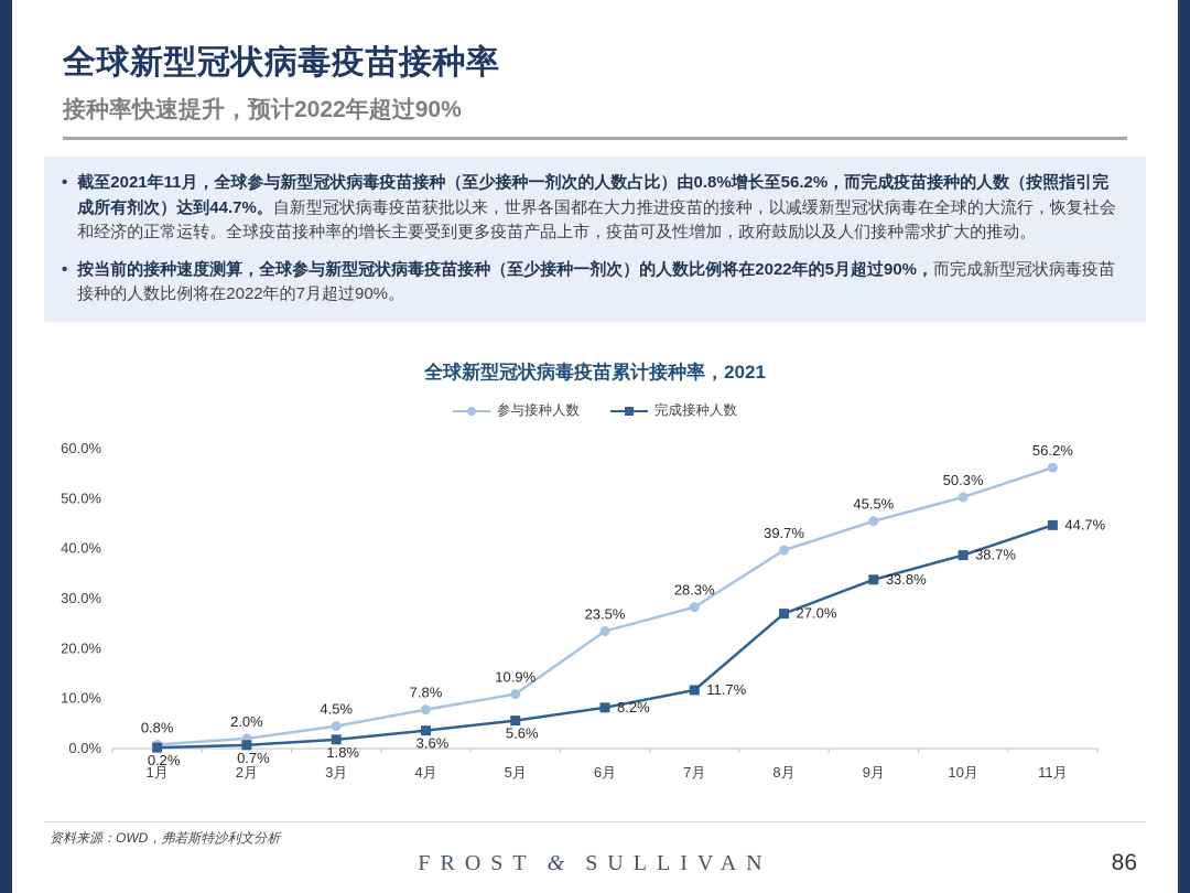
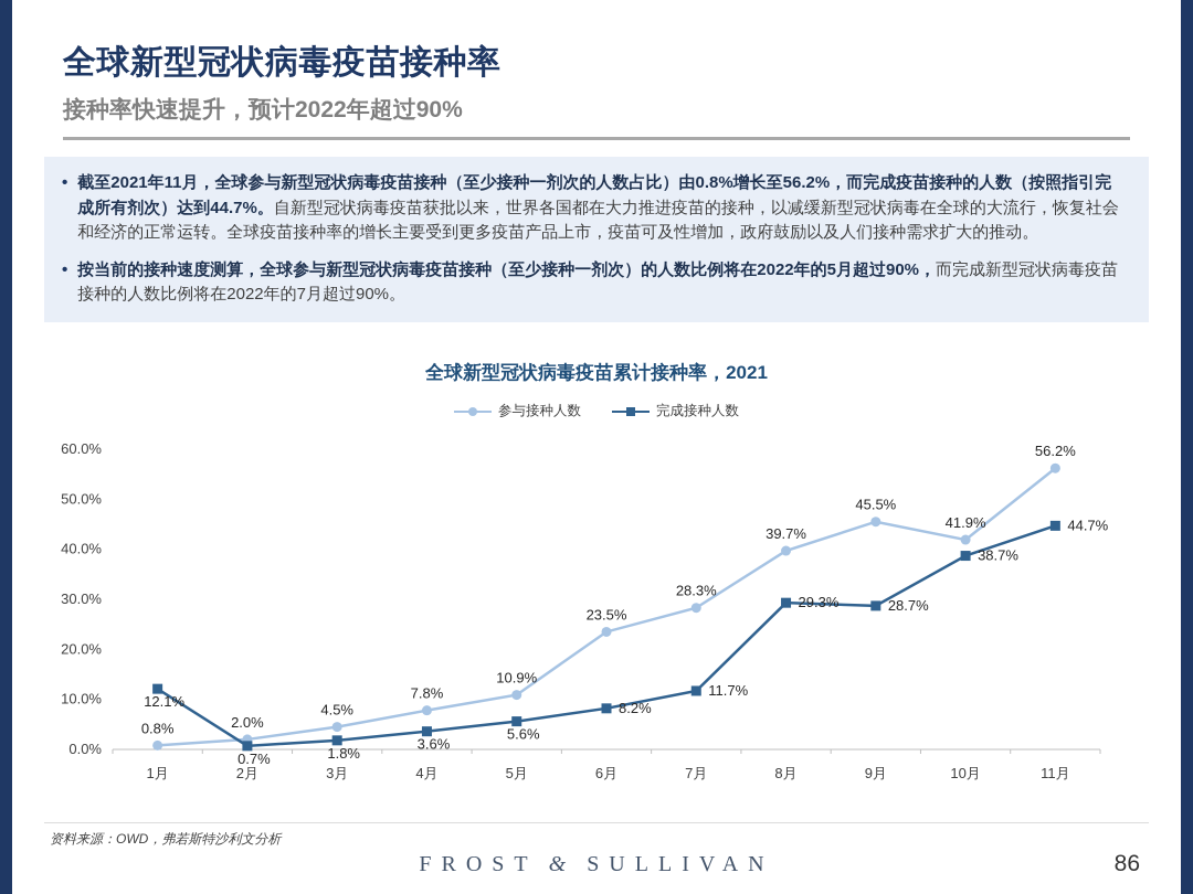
完成接种人数/1月: 0.2% -> 12.1%
完成接种人数/8月: 27.0% -> 29.3%
完成接种人数/9月: 33.8% -> 28.7%
参与接种人数/10月: 50.3% -> 41.9%
